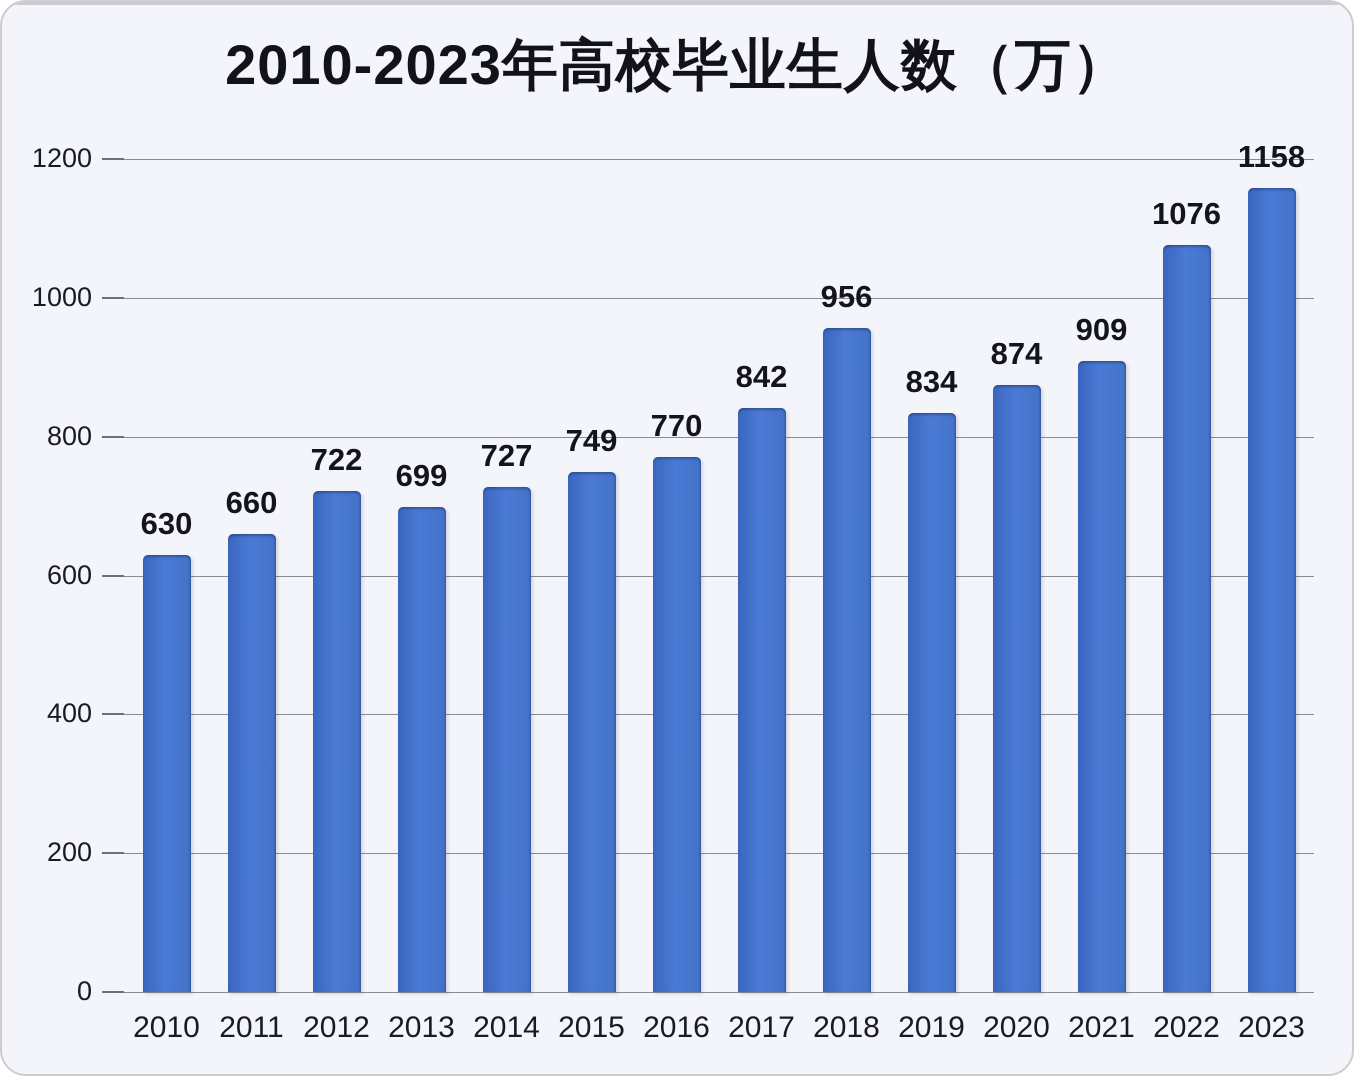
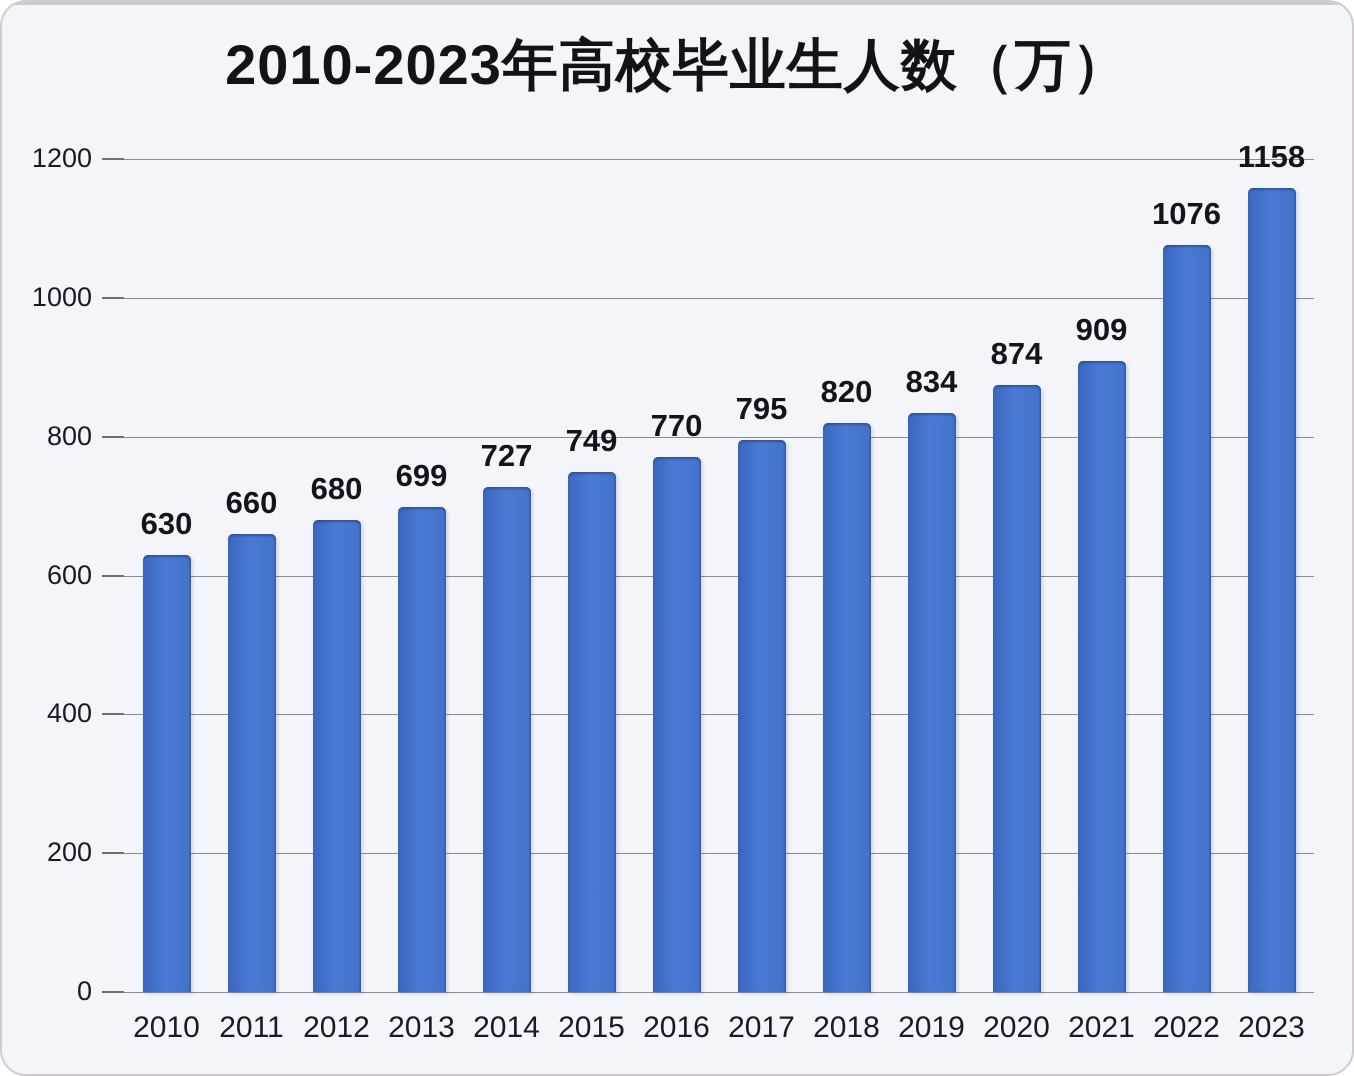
2012: 722 -> 680
2017: 842 -> 795
2018: 956 -> 820
